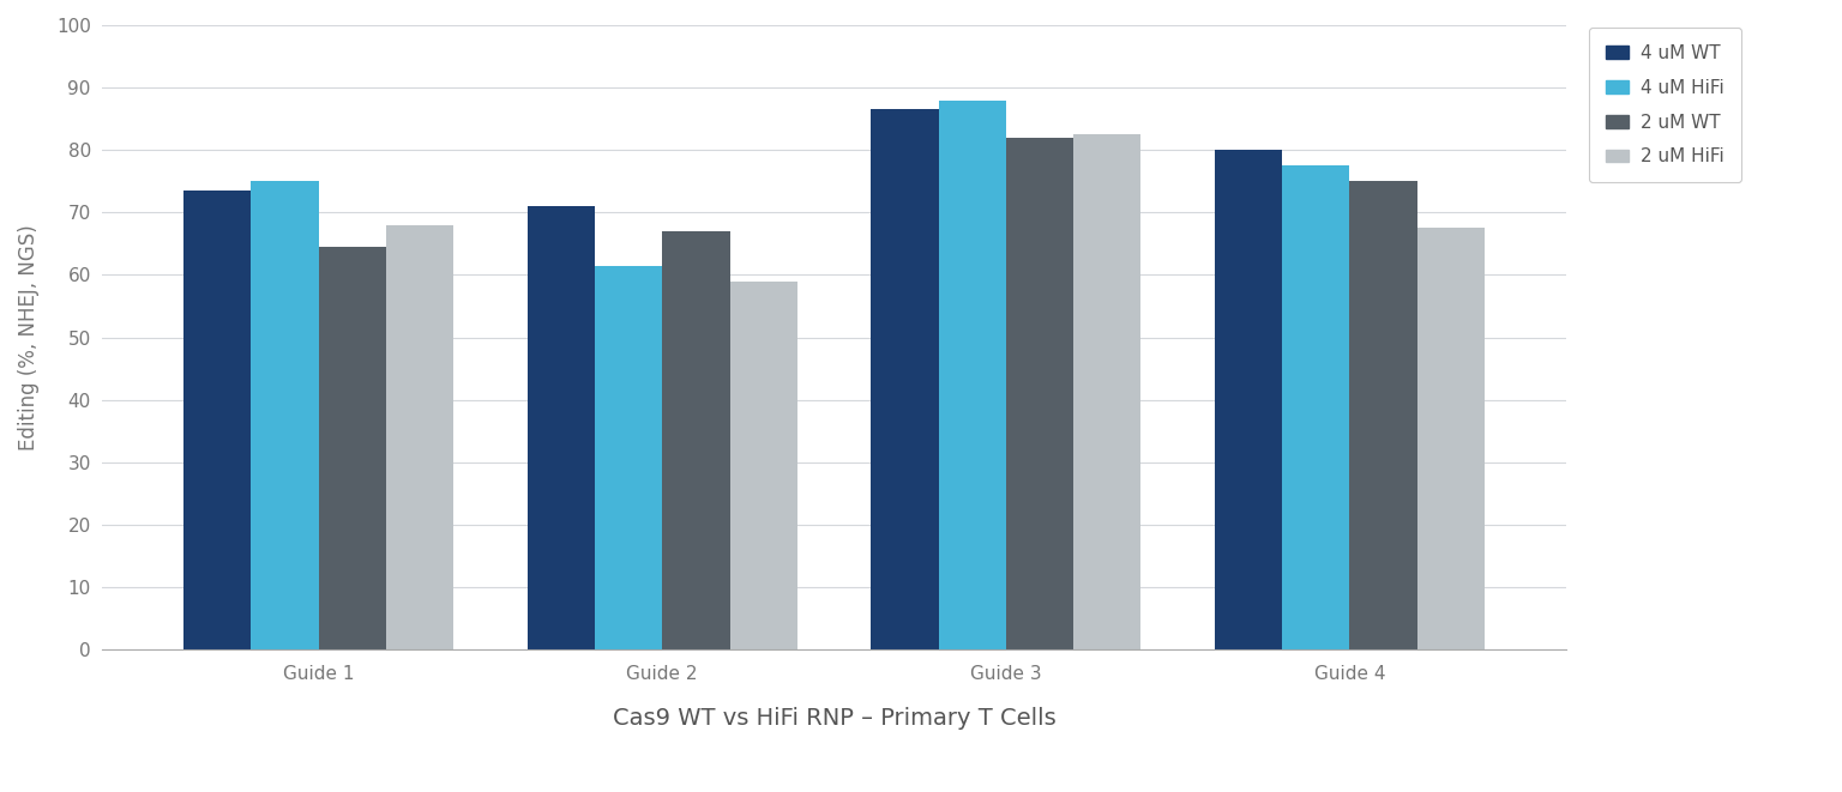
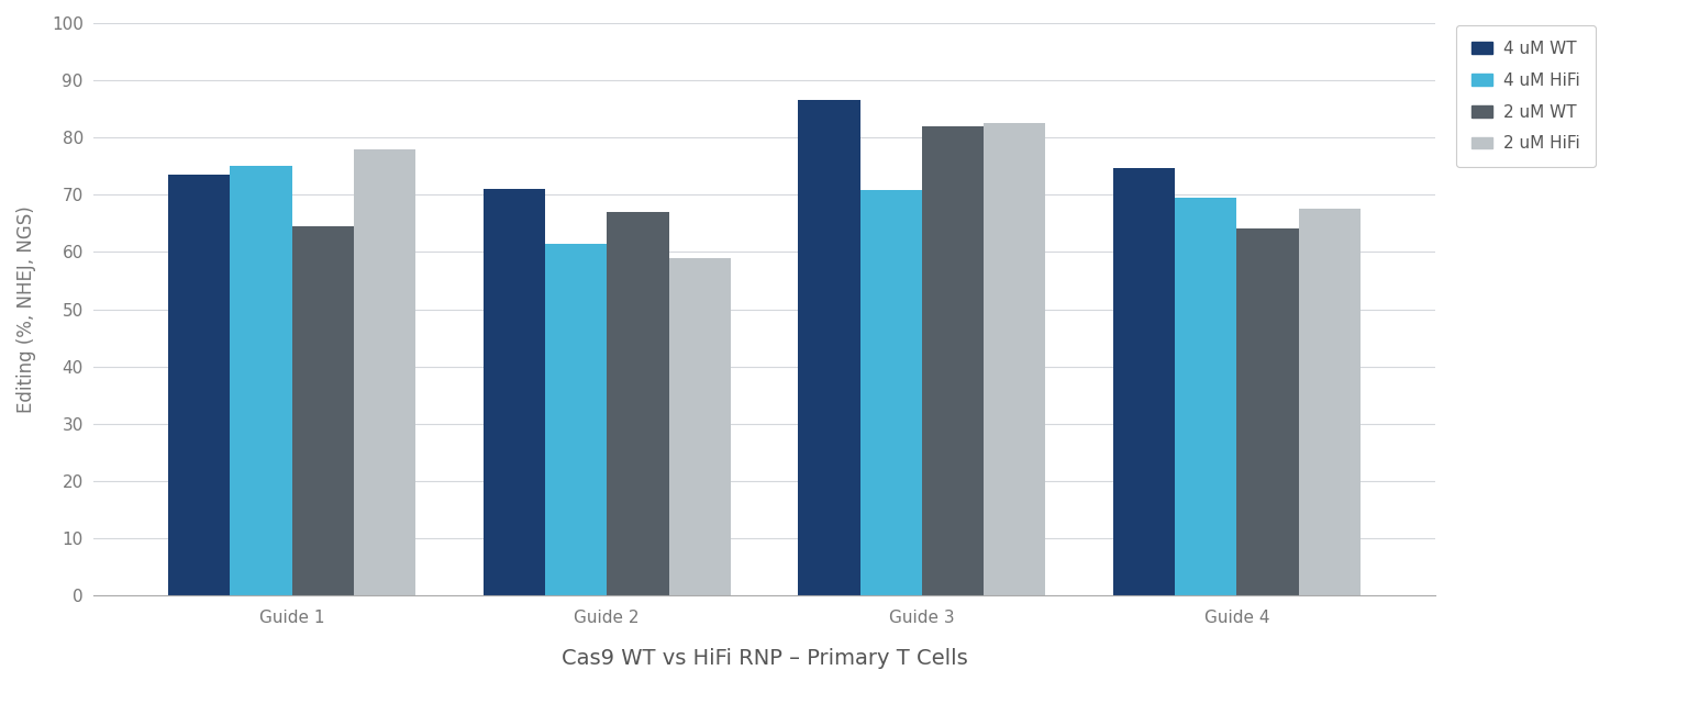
2 uM HiFi/Guide 1: 68.0 -> 78.0
4 uM HiFi/Guide 3: 88.0 -> 70.8
4 uM WT/Guide 4: 80.0 -> 74.6
4 uM HiFi/Guide 4: 77.5 -> 69.4
2 uM WT/Guide 4: 75.0 -> 64.2
